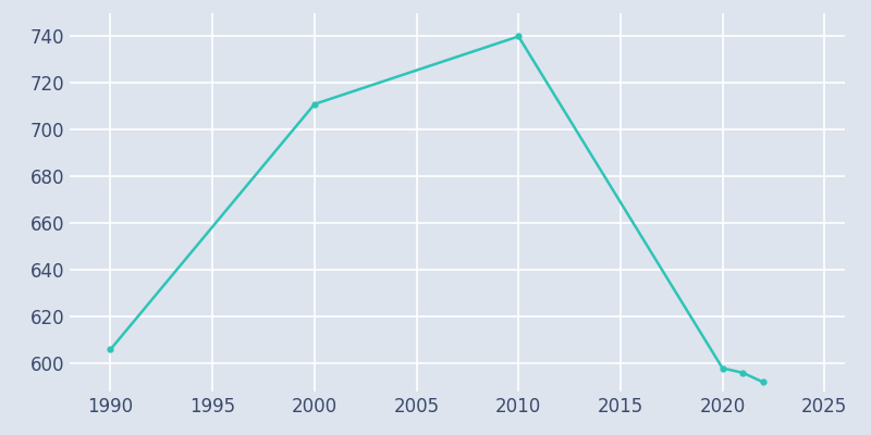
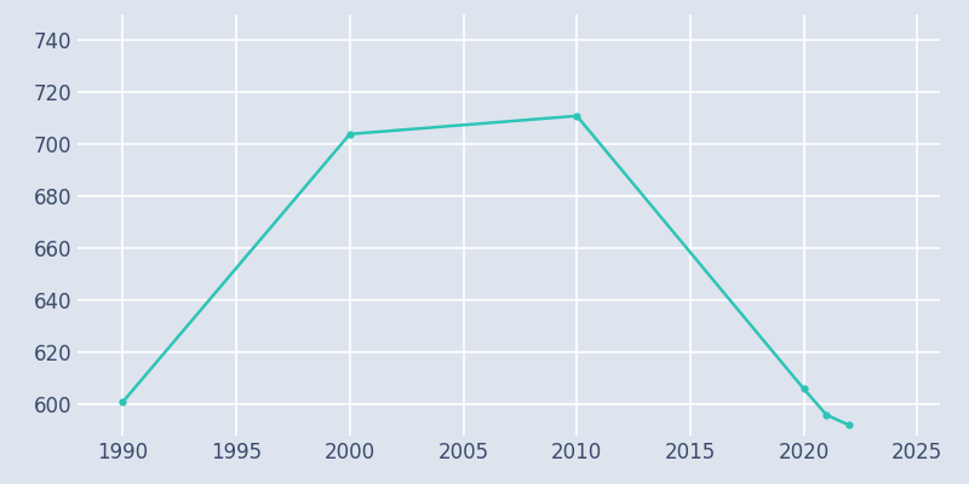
1990: 606 -> 601
2000: 711 -> 704
2010: 740 -> 711
2020: 598 -> 606
